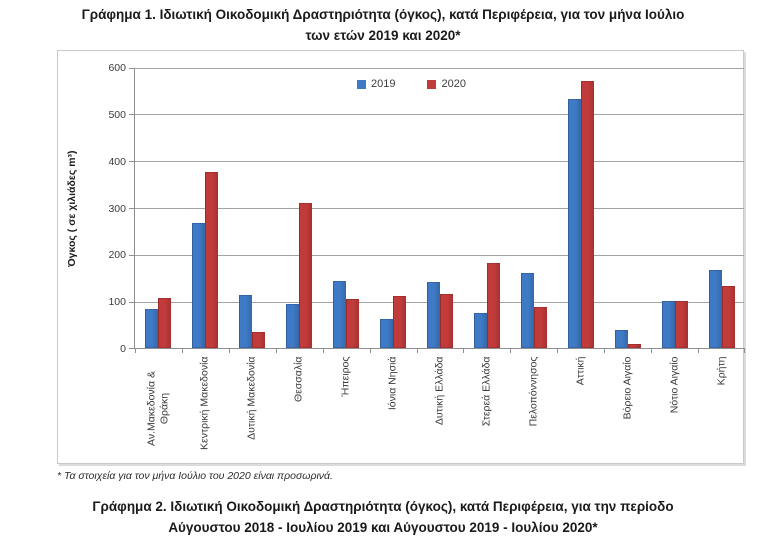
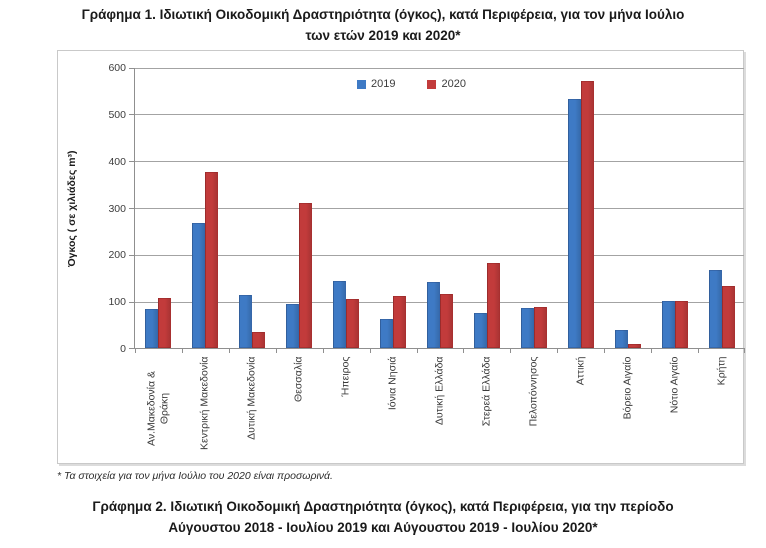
2019/Πελοπόννησος: 160 -> 80
